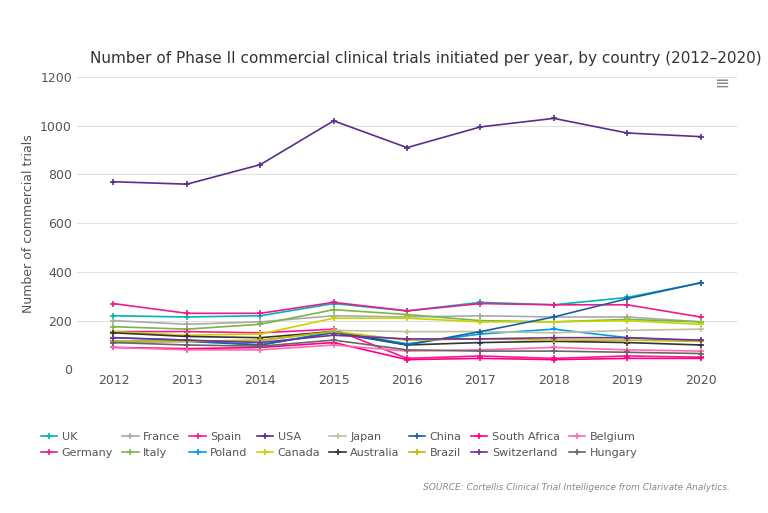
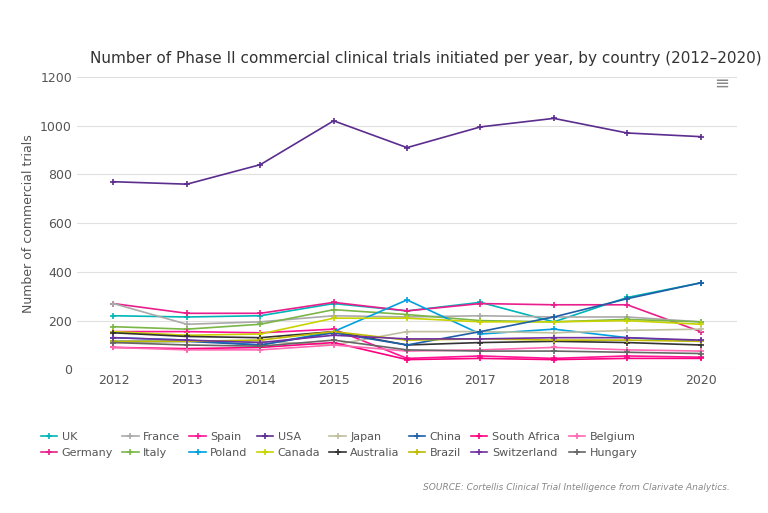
France/2012: 200 -> 270
Japan/2015: 160 -> 100
Poland/2016: 105 -> 285
UK/2018: 265 -> 195
Germany/2020: 215 -> 155
